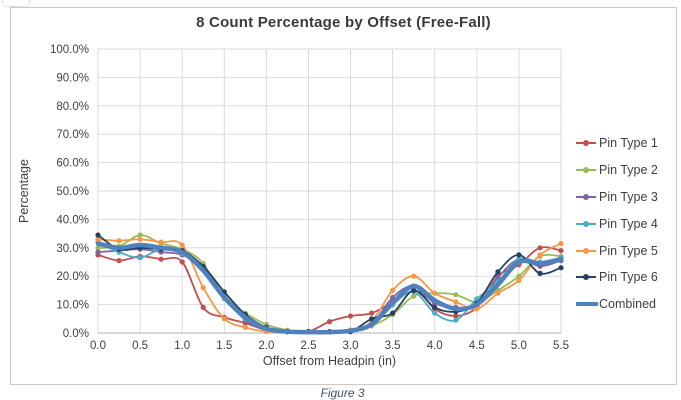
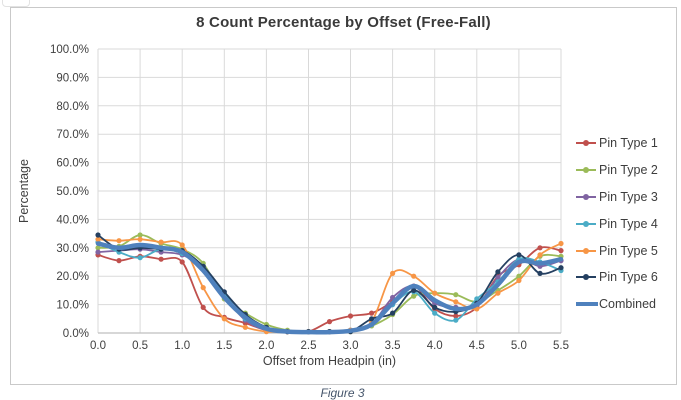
Pin Type 4/1.5: 12% -> 14%
Pin Type 5/3.5: 15% -> 21%
Pin Type 4/5.5: 26% -> 22%
